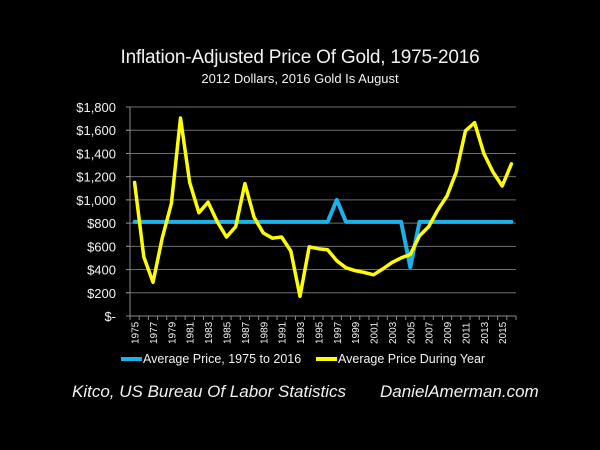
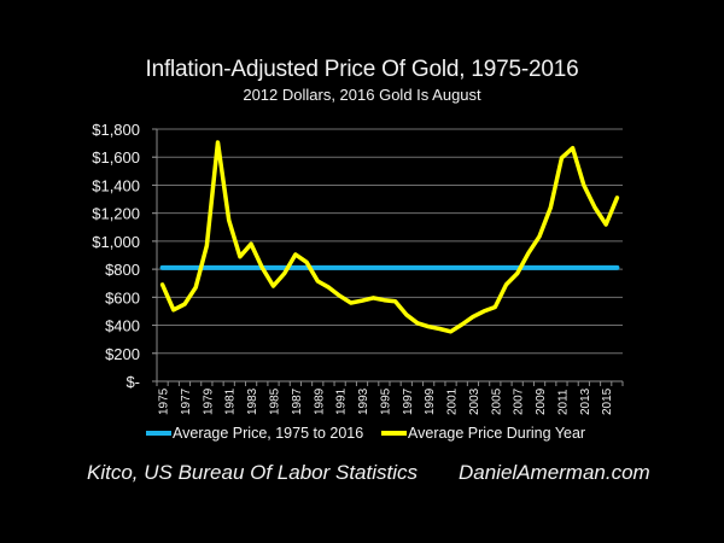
Average Price During Year/1975: $1150 -> $690
Average Price During Year/1977: $290 -> $550
Average Price During Year/1987: $1140 -> $900
Average Price During Year/1991: $680 -> $610
Average Price During Year/1993: $170 -> $580
Average Price, 1975 to 2016/1997: $1000 -> $810
Average Price, 1975 to 2016/2005: $420 -> $810
